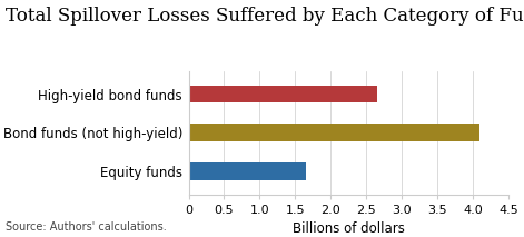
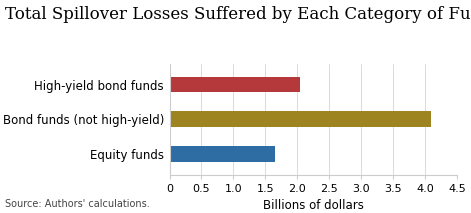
High-yield bond funds: 2.65 -> 2.04
